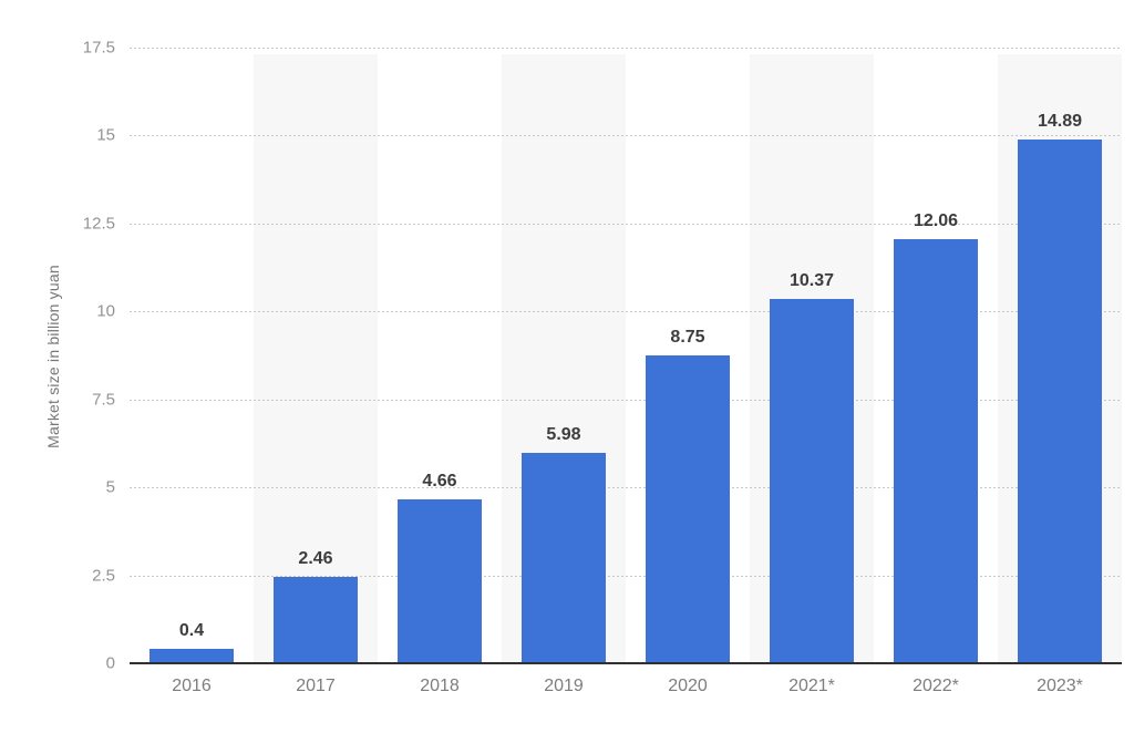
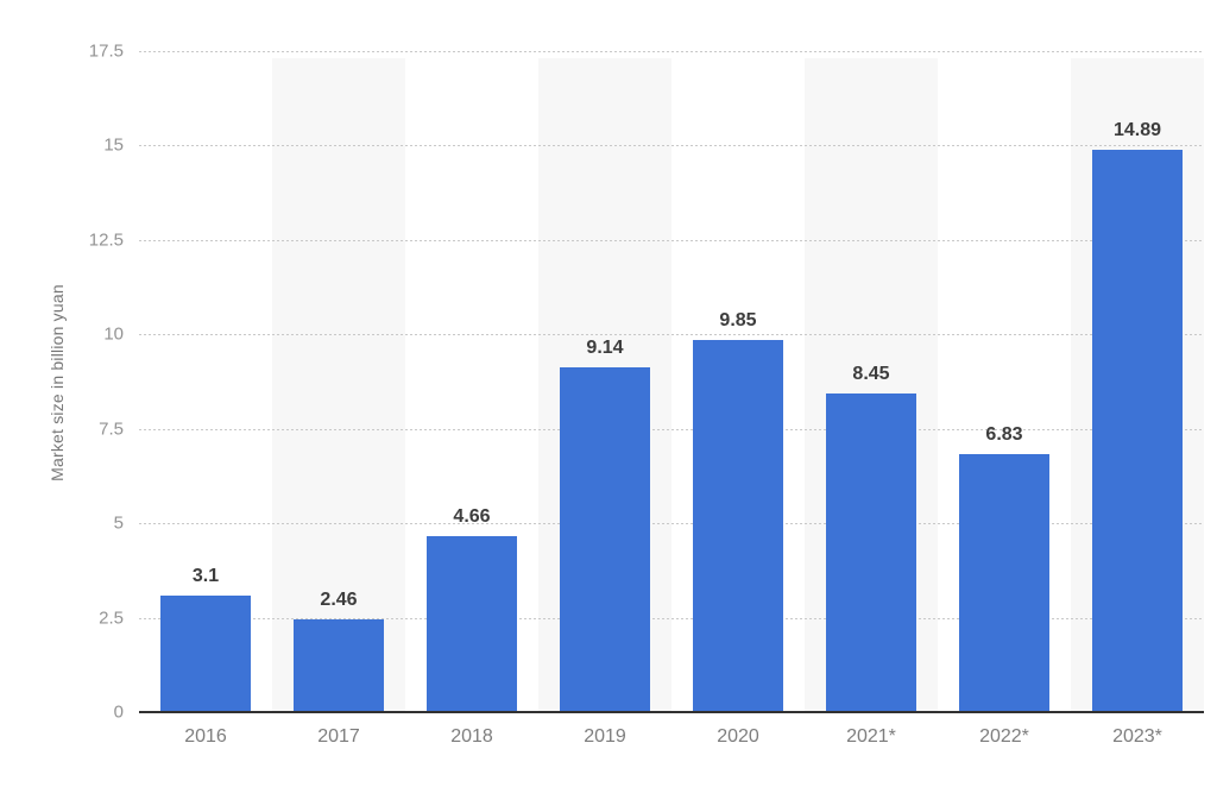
2016: 0.4 -> 3.1
2019: 5.98 -> 9.14
2020: 8.75 -> 9.85
2021*: 10.37 -> 8.45
2022*: 12.06 -> 6.83
